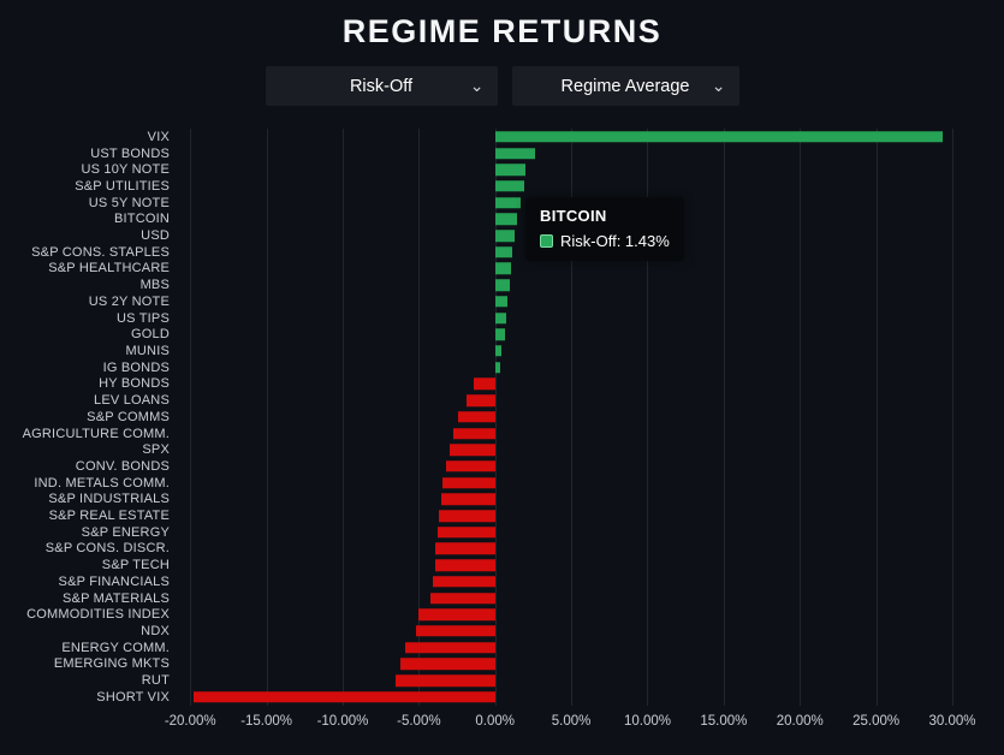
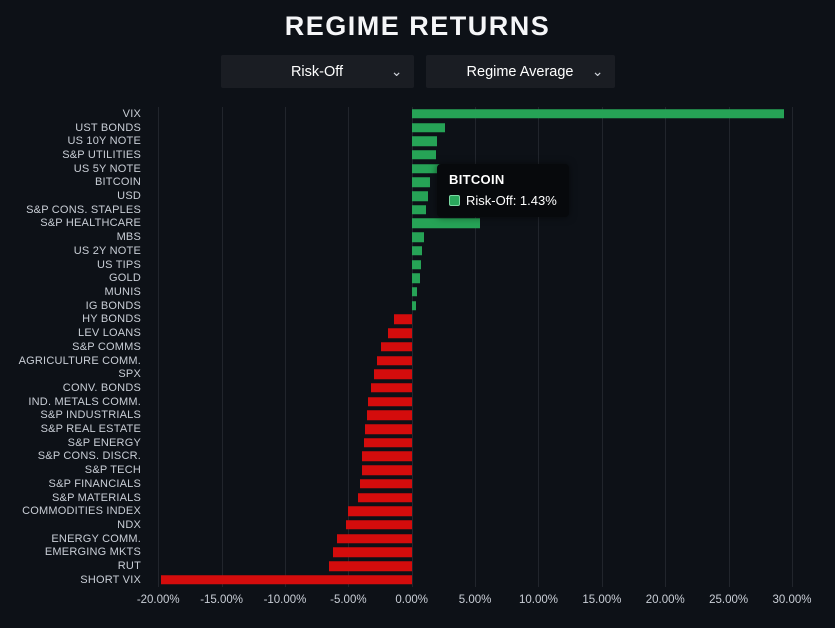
US 5Y NOTE: 1.7% -> 4.6%
S&P HEALTHCARE: 1.1% -> 5.4%
